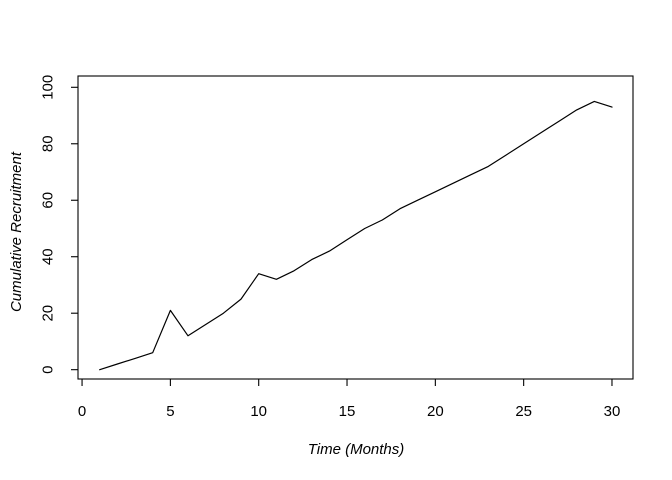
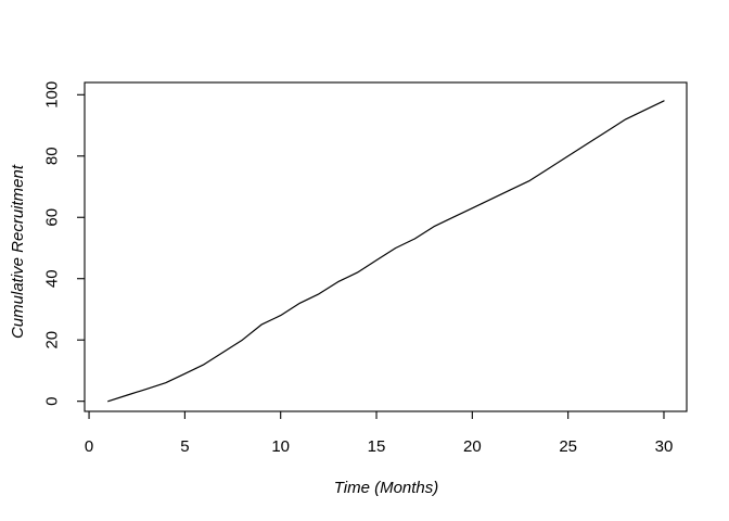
5: 21 -> 9
10: 34 -> 28
30: 93 -> 98
